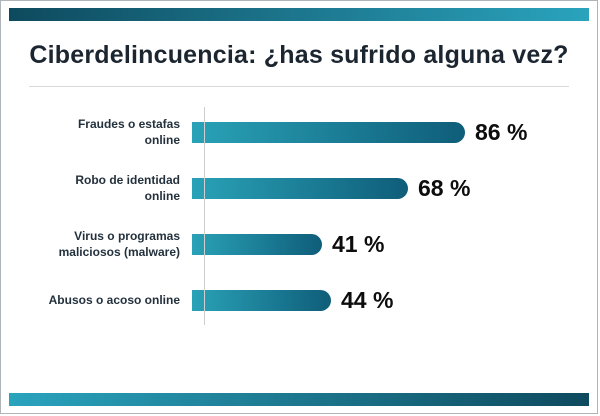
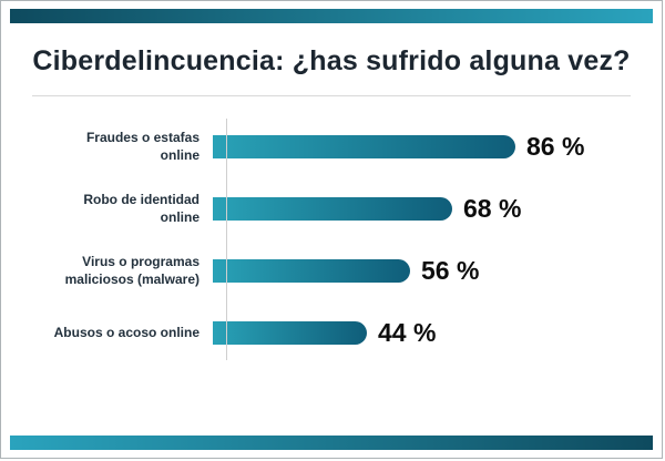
Virus o programas maliciosos (malware): 41 -> 56
